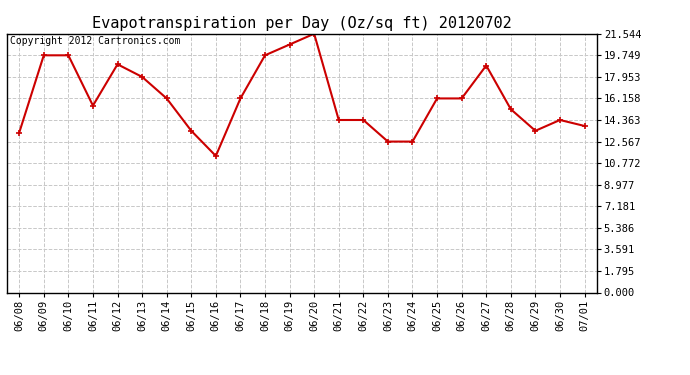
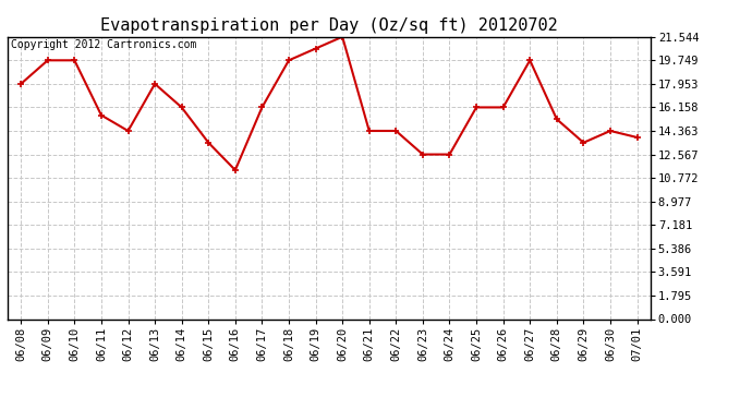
06/08: 13.3 -> 18.0
06/12: 19.0 -> 14.4
06/27: 18.9 -> 19.7
